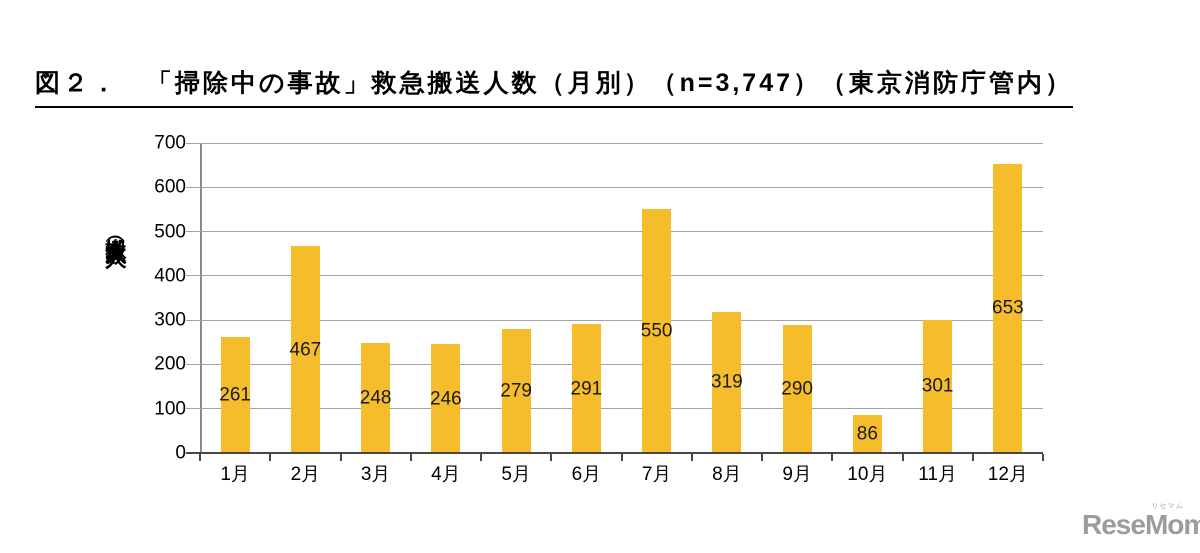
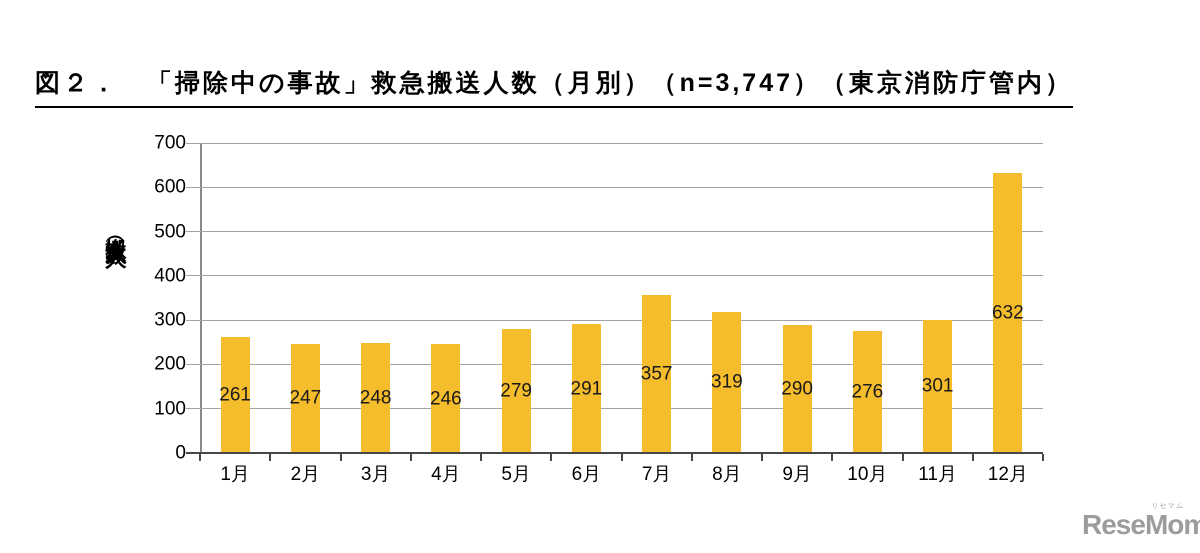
2月: 467 -> 247
7月: 550 -> 357
10月: 86 -> 276
12月: 653 -> 632
